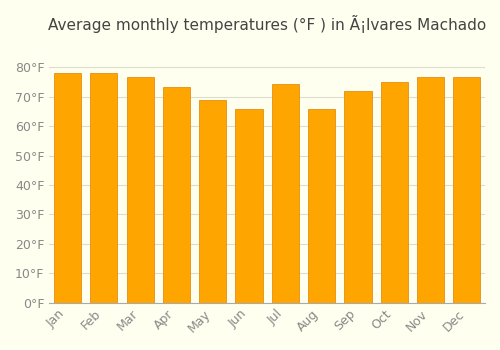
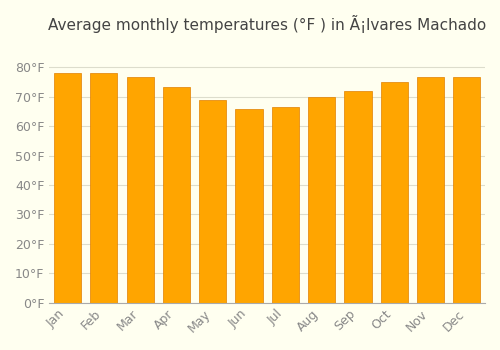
Jul: 74.5°F -> 66.4°F
Aug: 66.0°F -> 69.8°F
